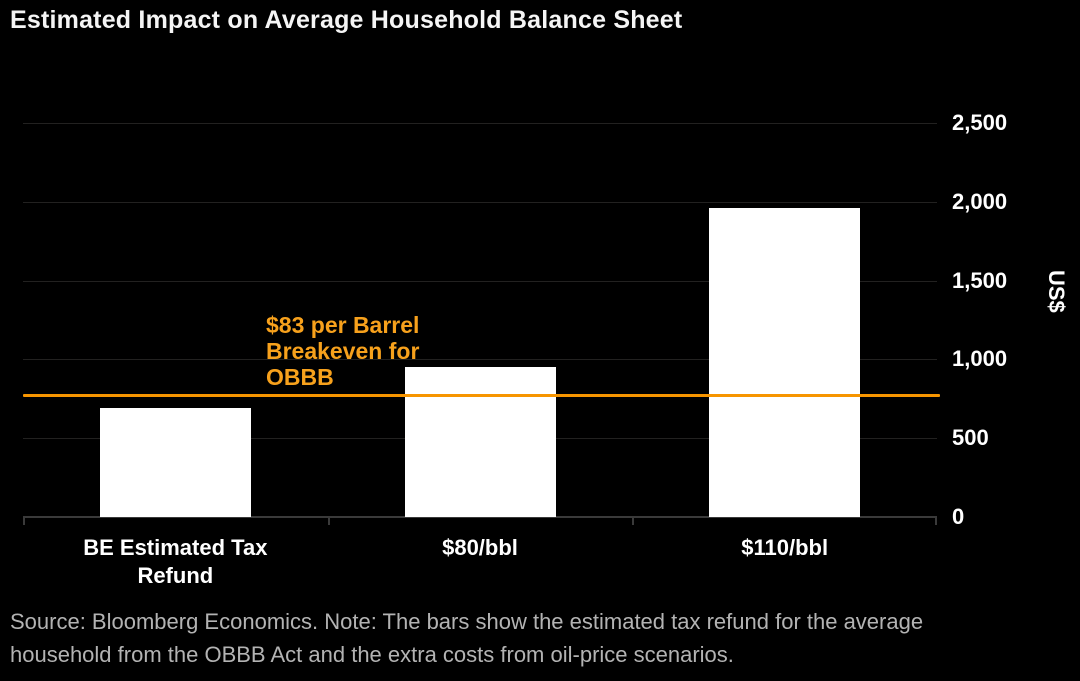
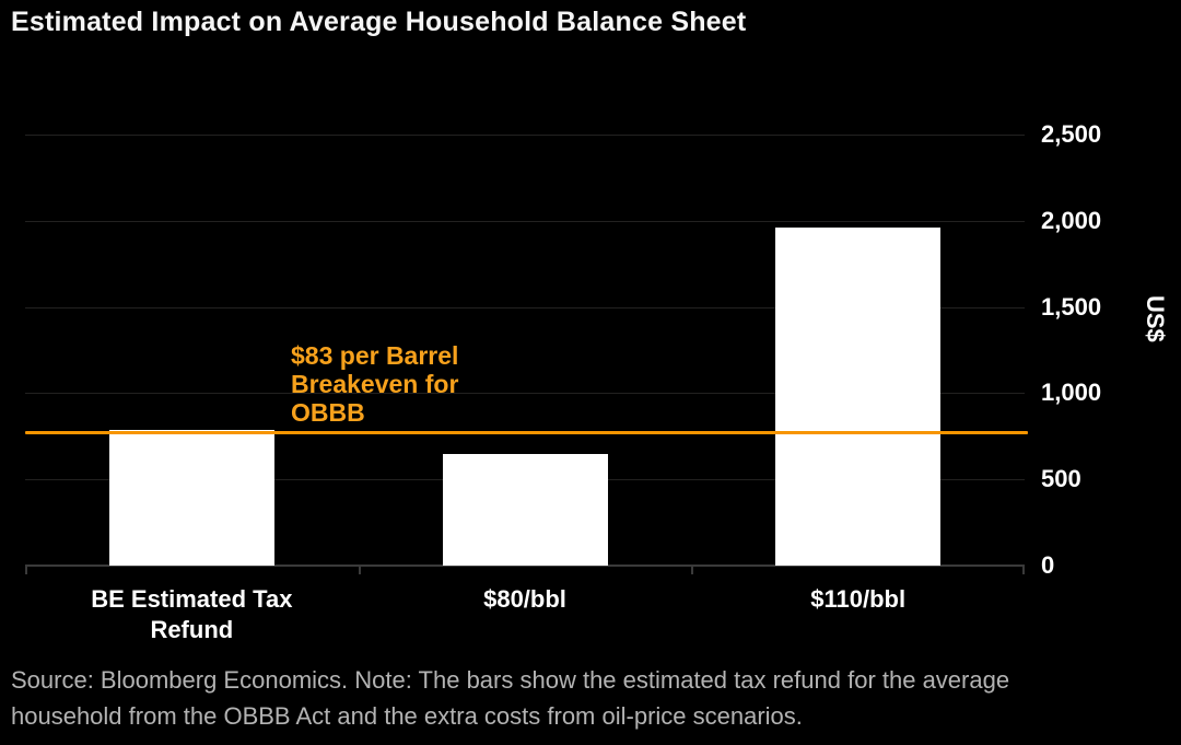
BE Estimated Tax Refund: 690 -> 790
$80/bbl: 950 -> 650
